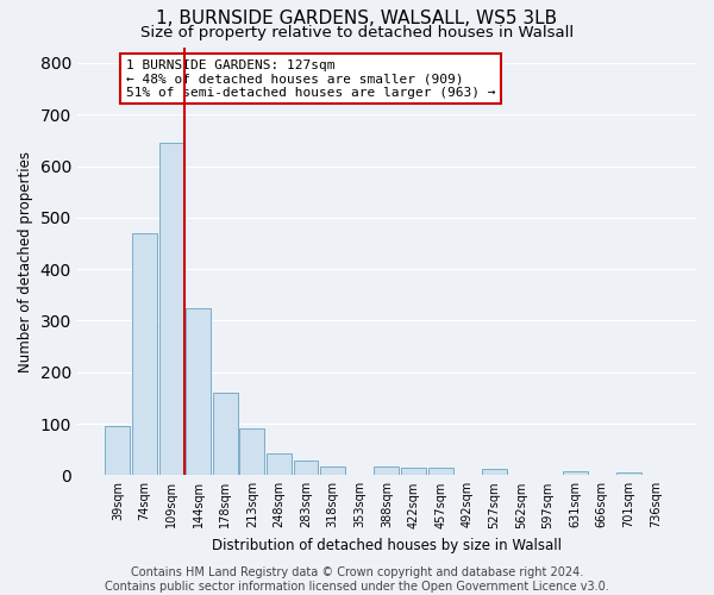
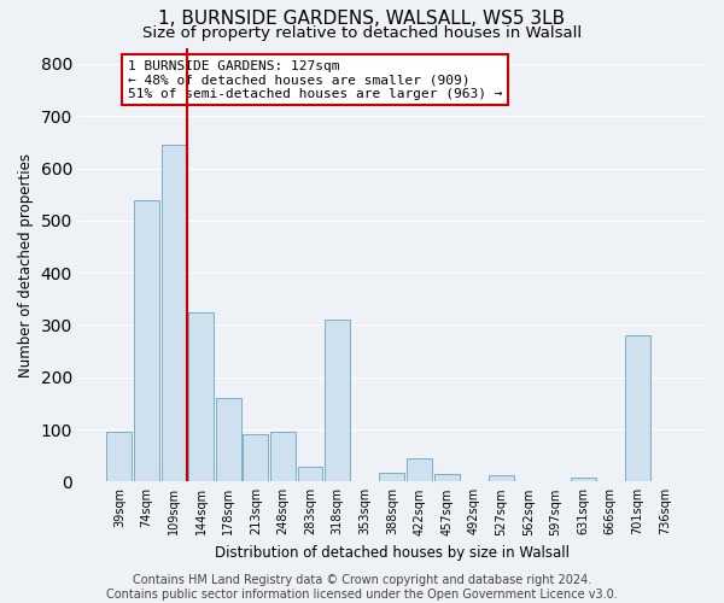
74sqm: 470 -> 540
248sqm: 42 -> 95
318sqm: 18 -> 310
422sqm: 15 -> 45
701sqm: 5 -> 280
